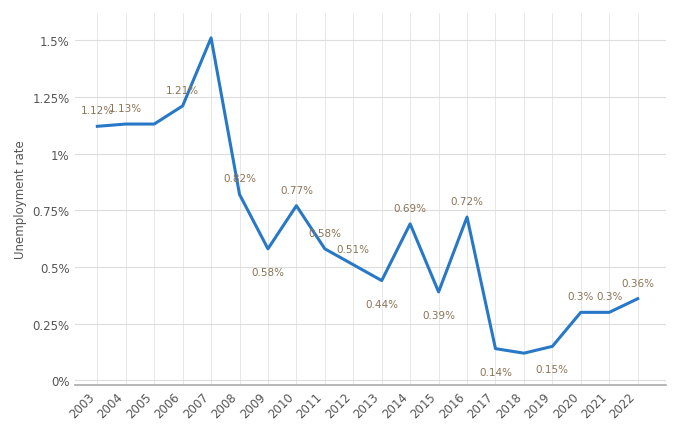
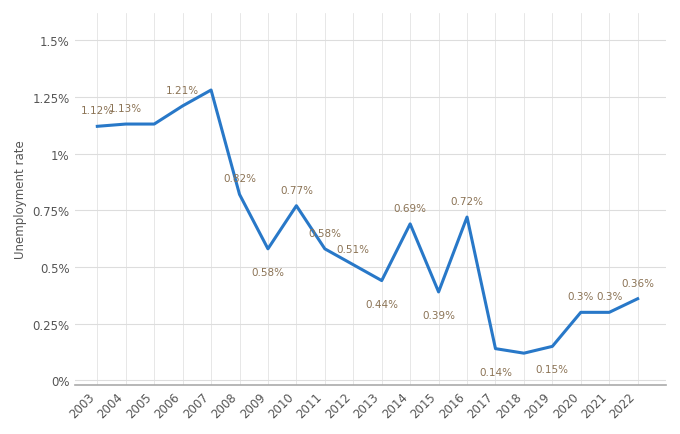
2007: 1.51% -> 1.28%
